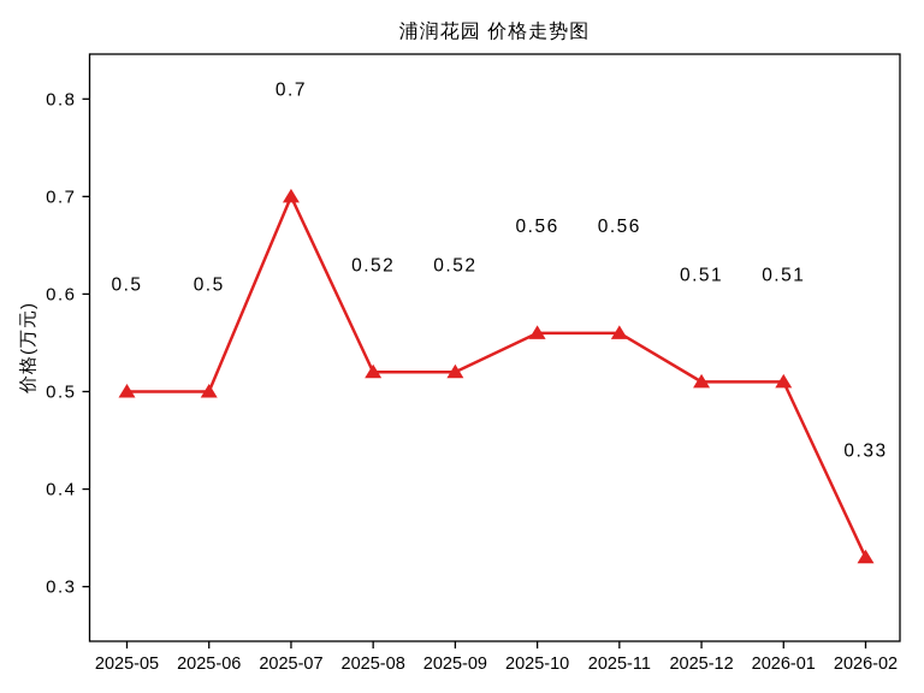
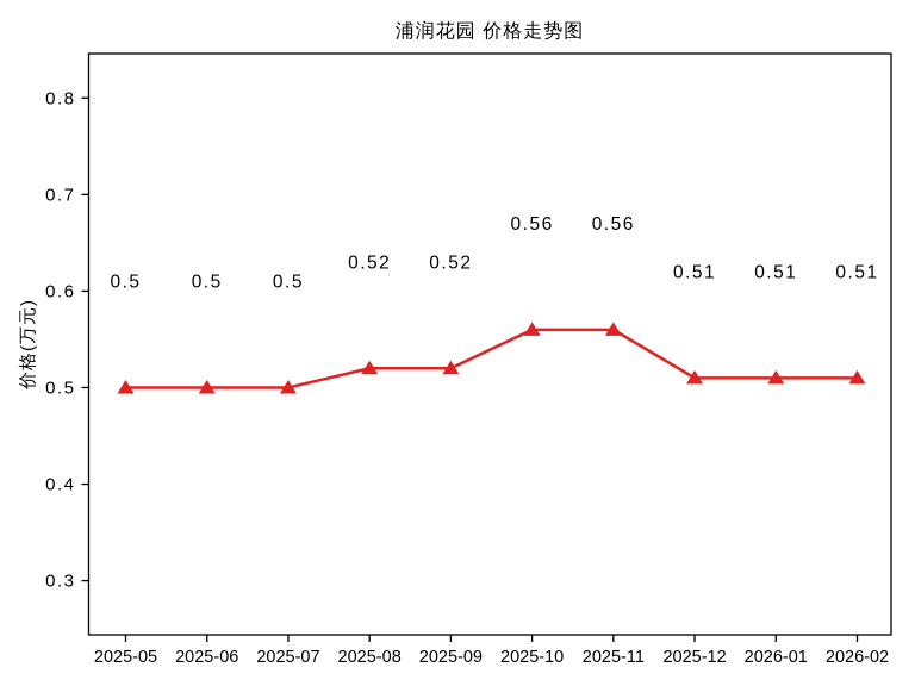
2025-07: 0.7 -> 0.5
2026-02: 0.33 -> 0.51
